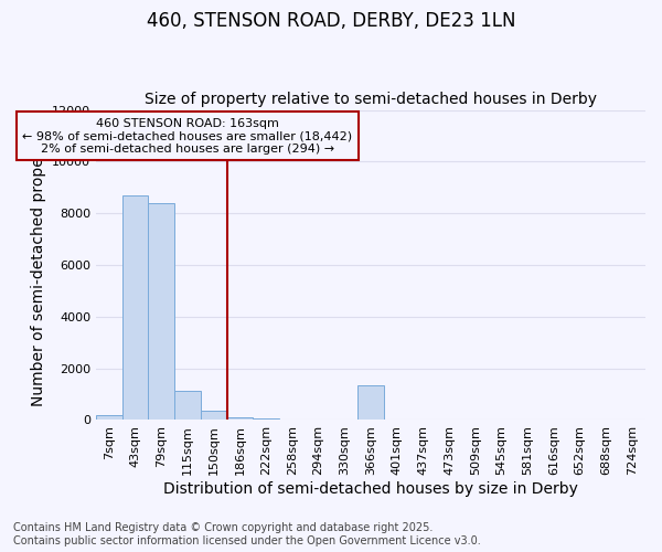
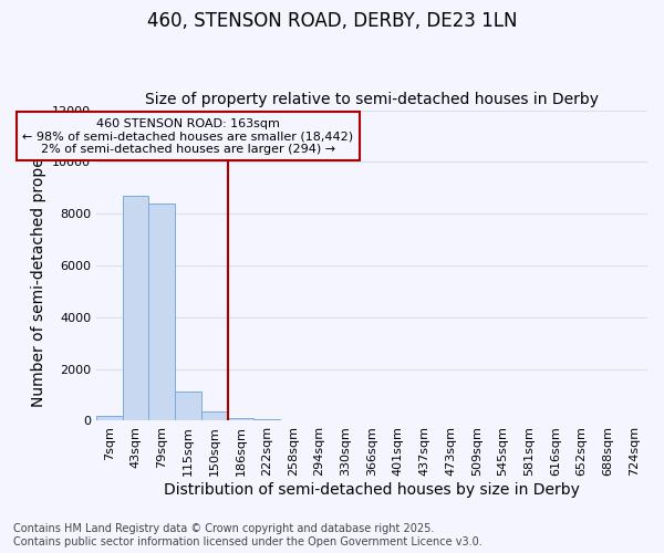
366sqm: 1350 -> 0
